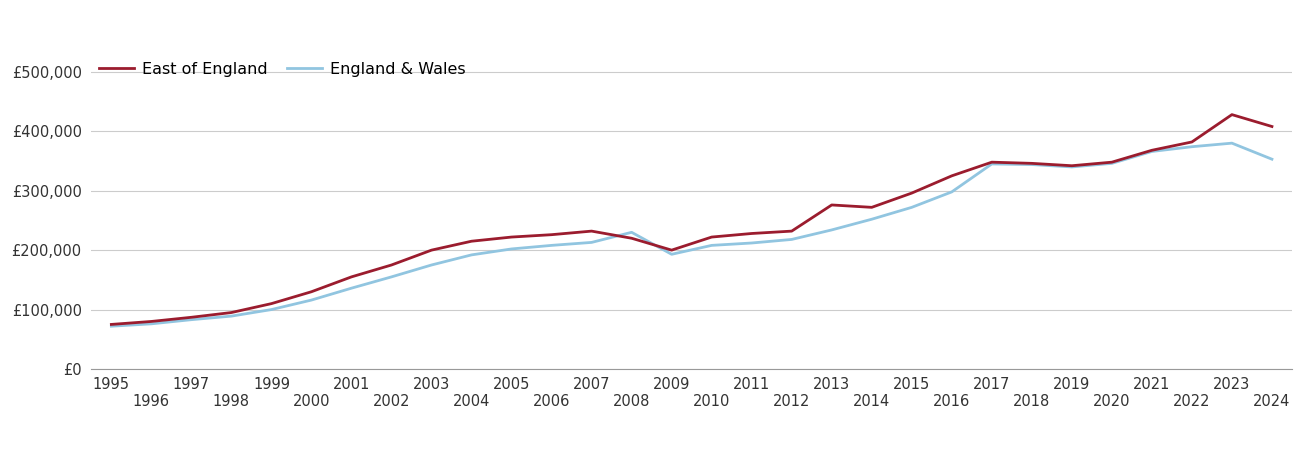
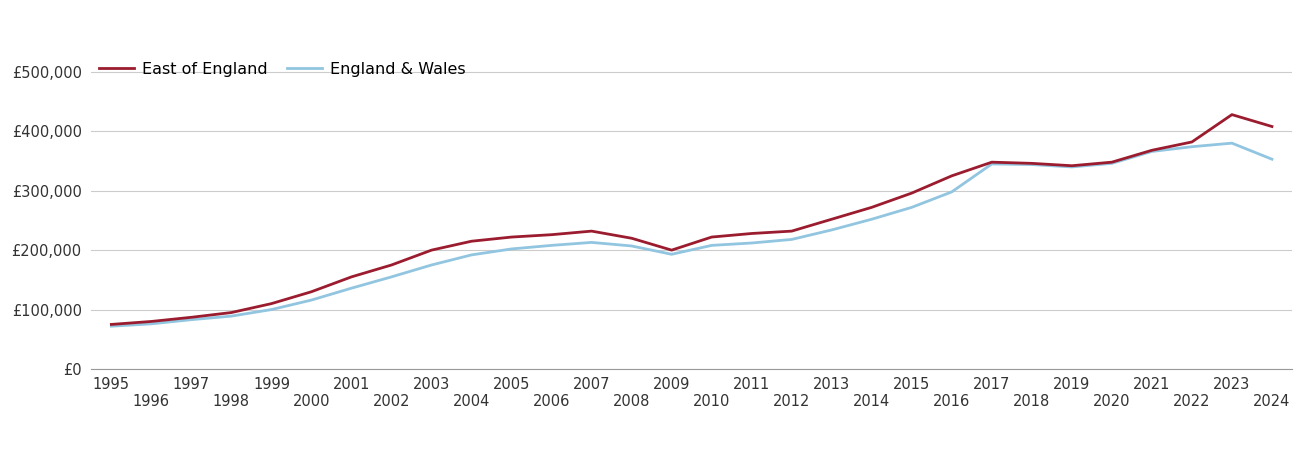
England & Wales/2008: £230,000 -> £207,000
East of England/2013: £276,000 -> £252,000
